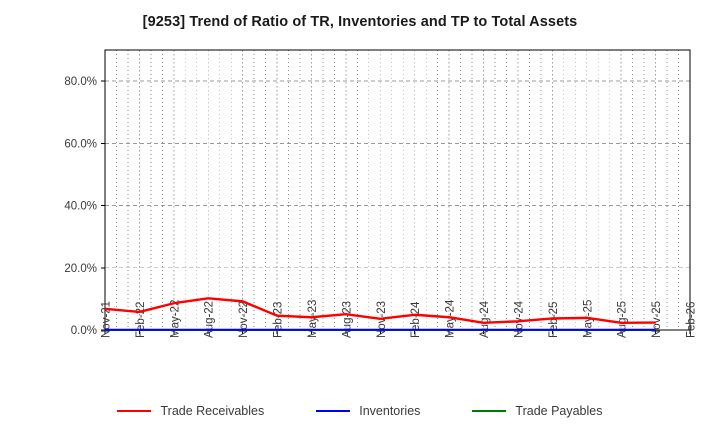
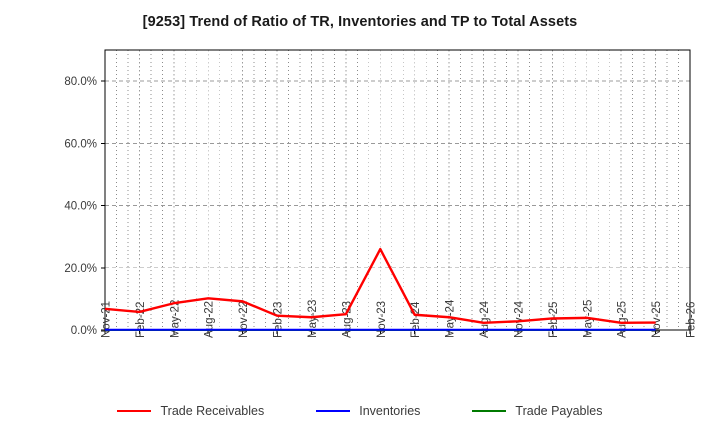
Trade Receivables/Nov-23: 4% -> 26%
